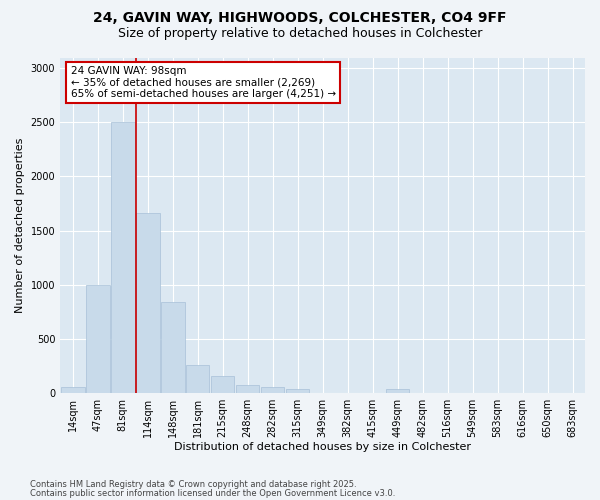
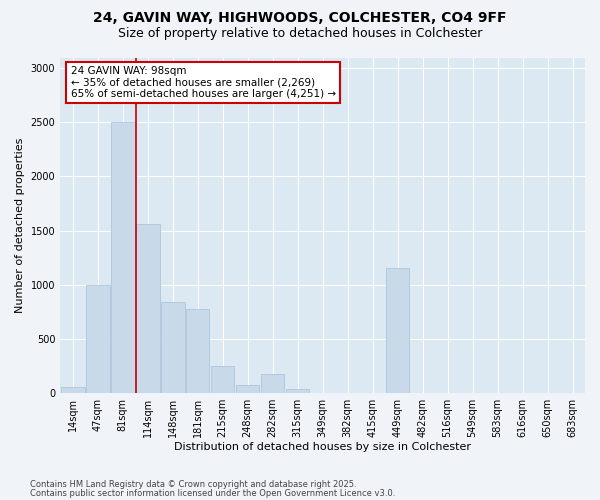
114sqm: 1660 -> 1560
181sqm: 260 -> 770
215sqm: 160 -> 250
282sqm: 60 -> 170
449sqm: 30 -> 1150
